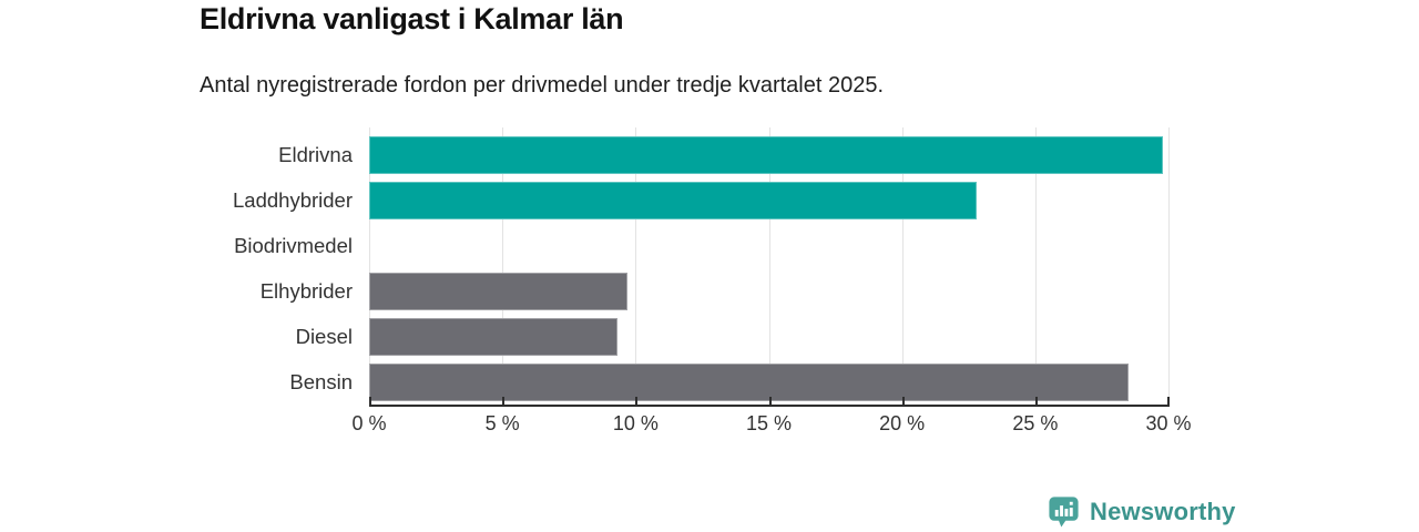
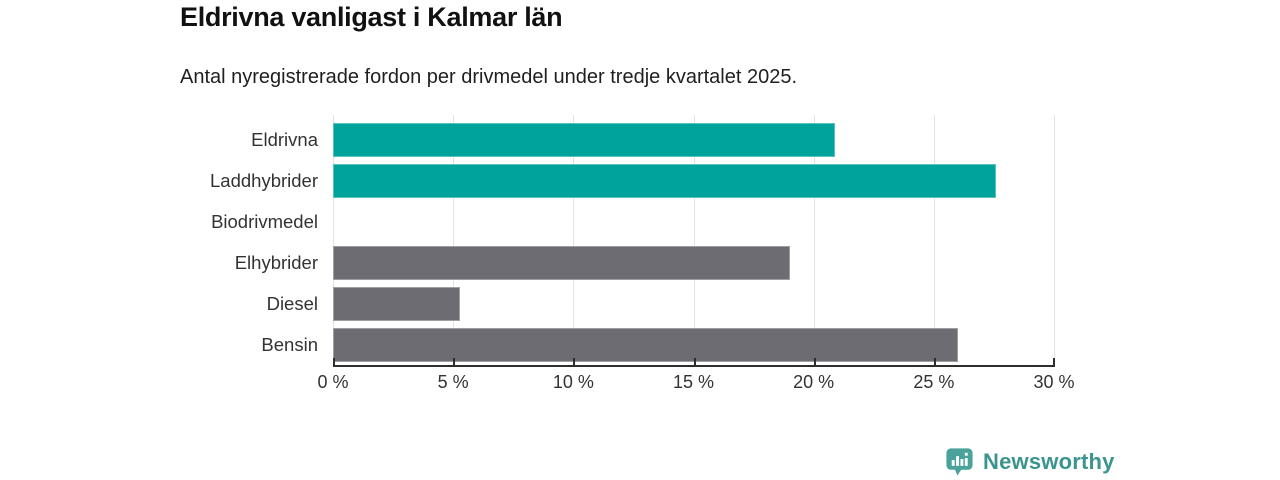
Eldrivna: 29.8% -> 20.9%
Laddhybrider: 22.8% -> 27.6%
Elhybrider: 9.7% -> 19.0%
Diesel: 9.3% -> 5.3%
Bensin: 28.5% -> 26.0%
